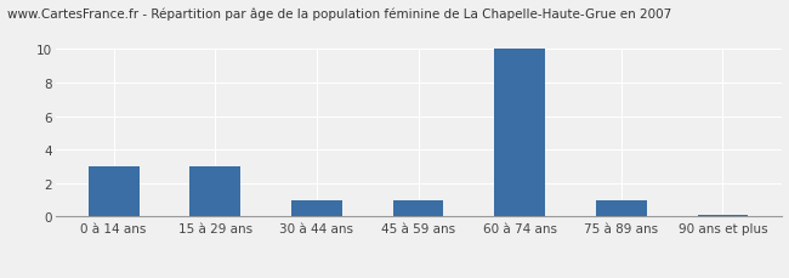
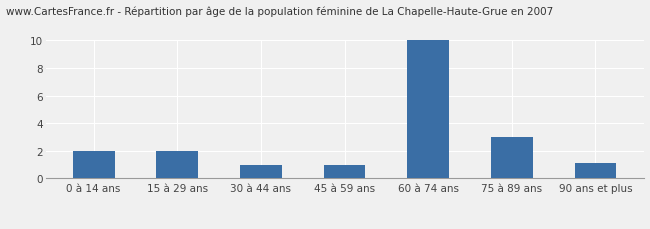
0 à 14 ans: 3.0 -> 2.0
15 à 29 ans: 3.0 -> 2.0
75 à 89 ans: 1.0 -> 3.0
90 ans et plus: 0.1 -> 1.1
